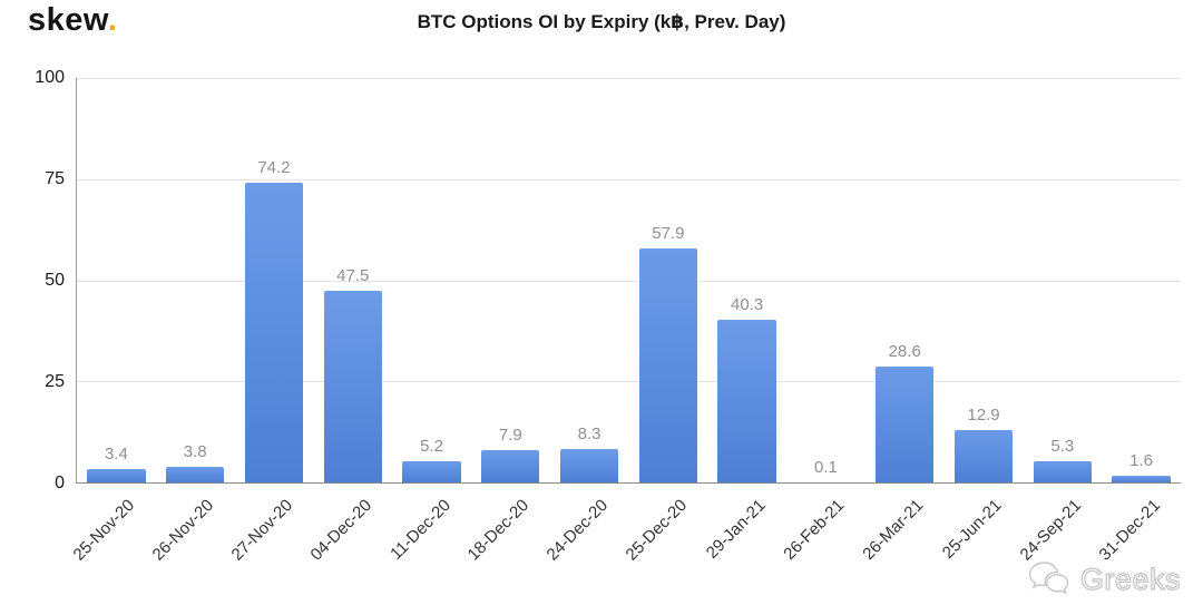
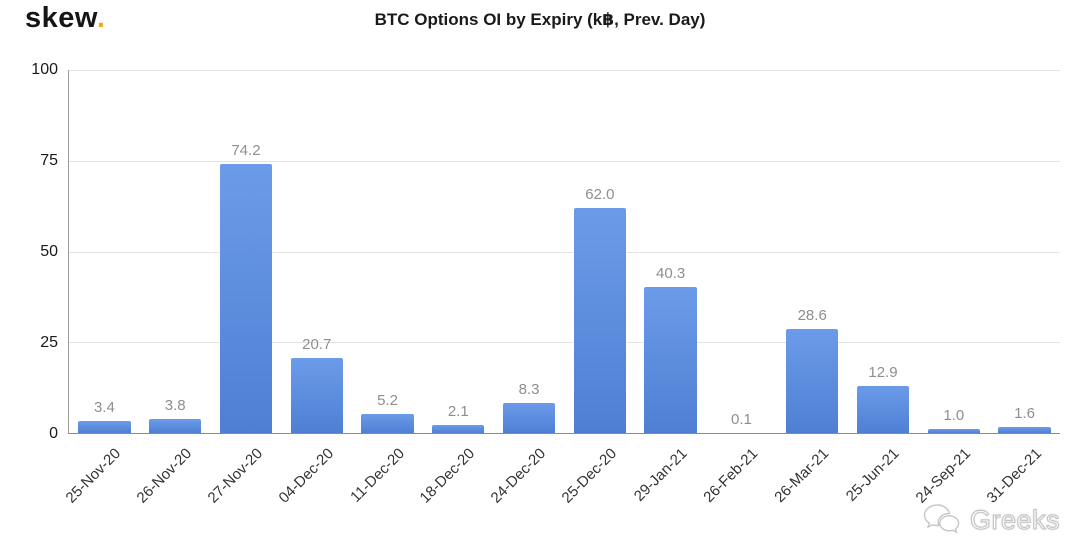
04-Dec-20: 47.5 -> 20.7
18-Dec-20: 7.9 -> 2.1
25-Dec-20: 57.9 -> 62.0
24-Sep-21: 5.3 -> 1.0
